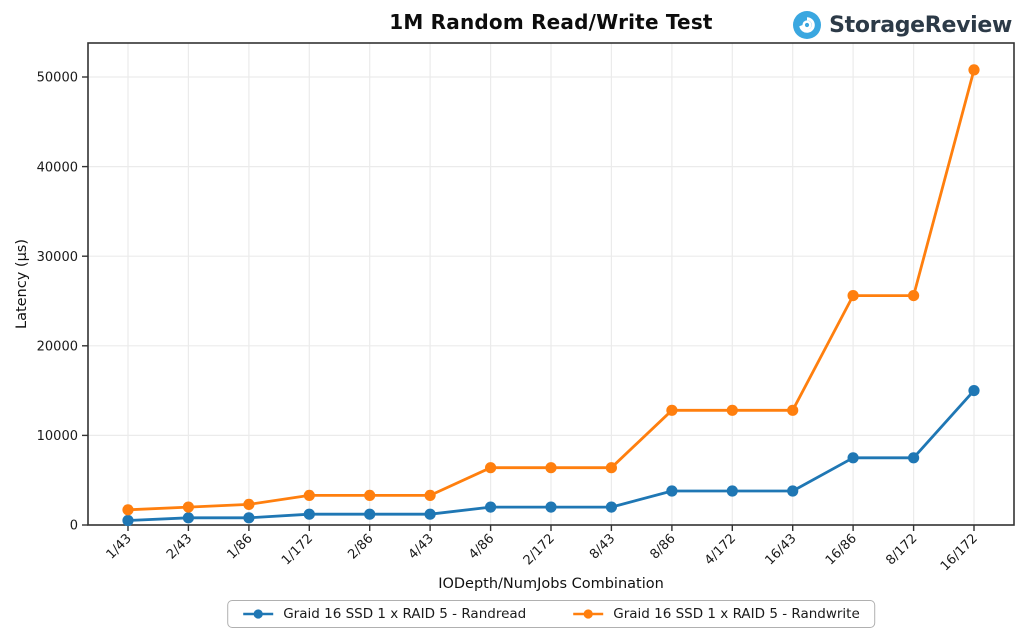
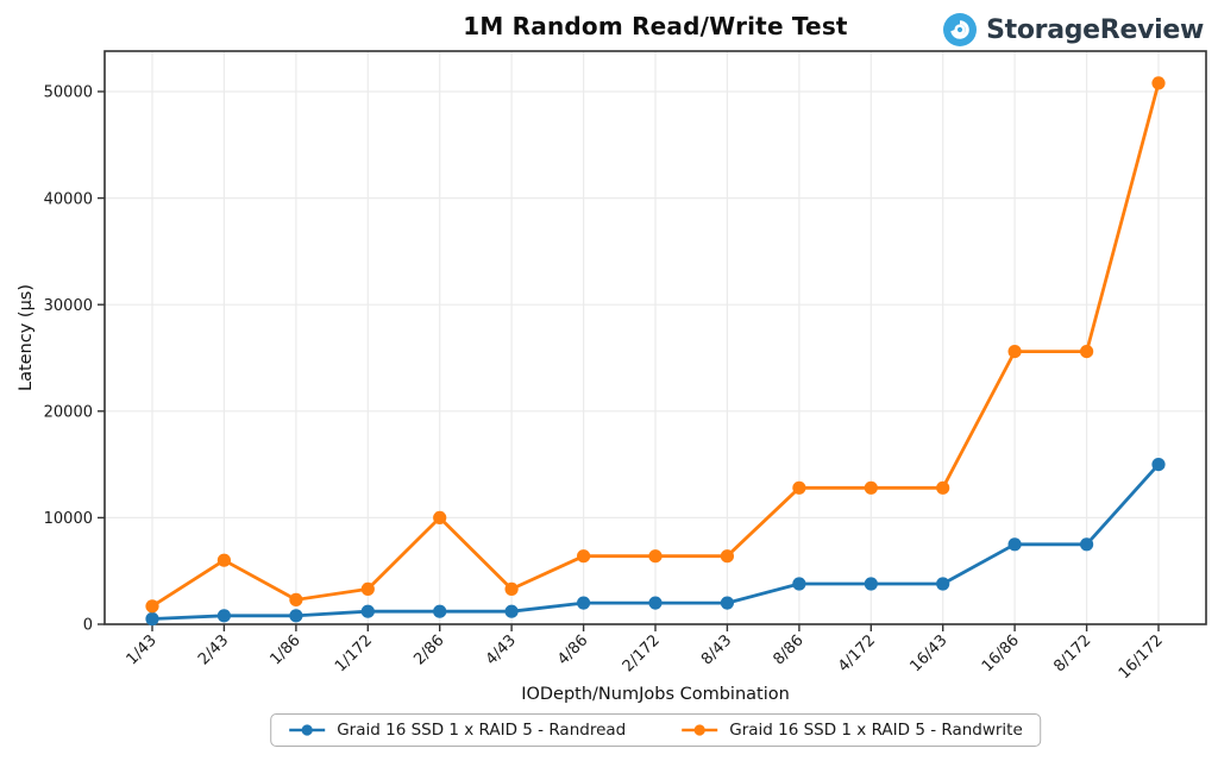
Graid 16 SSD 1 x RAID 5 - Randwrite/2/43: 2000 -> 6000
Graid 16 SSD 1 x RAID 5 - Randwrite/2/86: 3000 -> 10000
